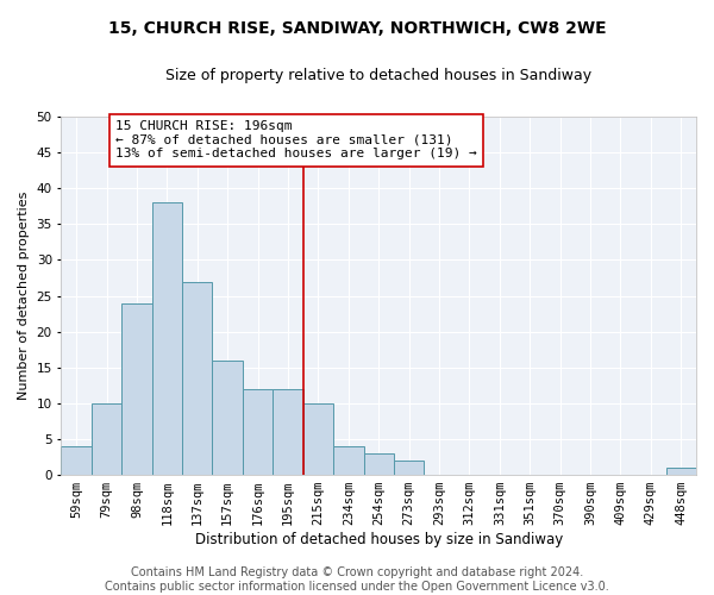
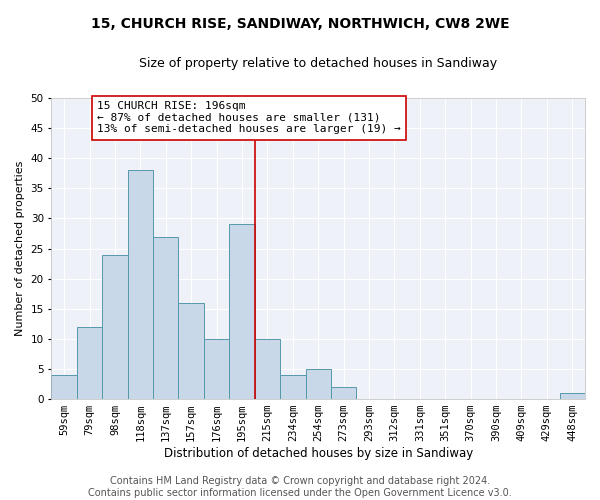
79sqm: 10 -> 12
176sqm: 12 -> 10
195sqm: 12 -> 29
254sqm: 3 -> 5
